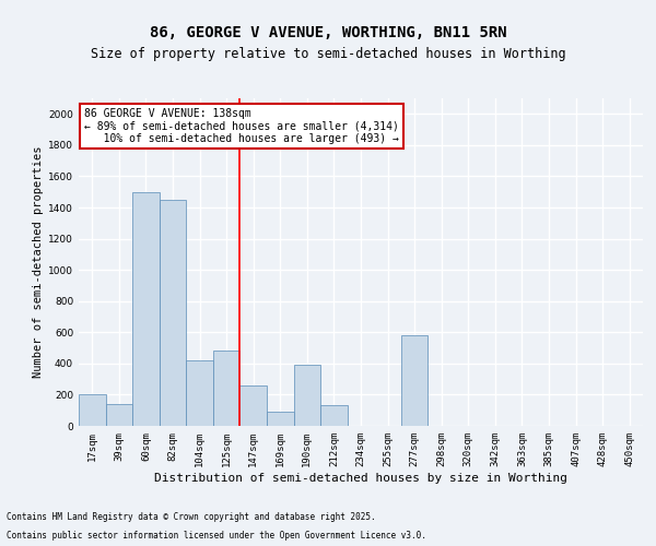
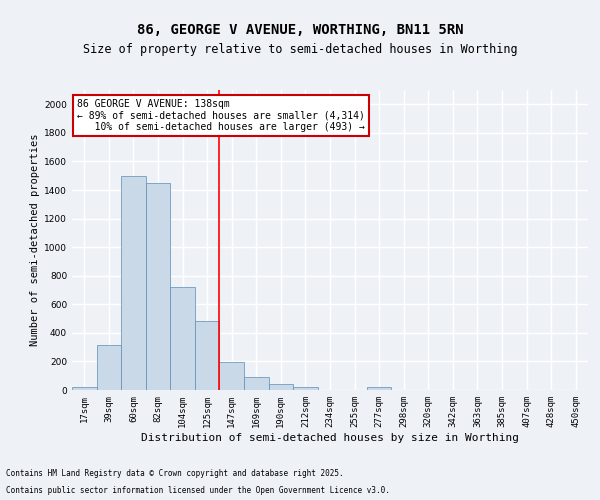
17sqm: 200 -> 20
39sqm: 140 -> 320
104sqm: 420 -> 720
147sqm: 260 -> 200
190sqm: 390 -> 40
212sqm: 130 -> 20
277sqm: 580 -> 20
